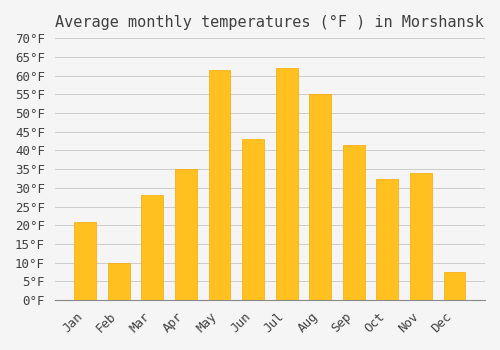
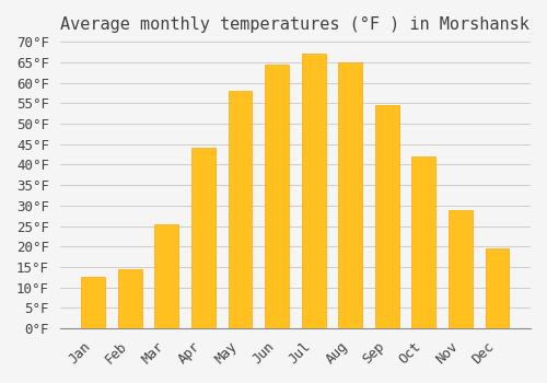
Jan: 21.0°F -> 12.5°F
Feb: 10.0°F -> 14.5°F
Mar: 28.0°F -> 25.5°F
Apr: 35.0°F -> 44.0°F
May: 61.5°F -> 58.0°F
Jun: 43.0°F -> 64.5°F
Jul: 62.0°F -> 67.0°F
Aug: 55.0°F -> 65.0°F
Sep: 41.5°F -> 54.5°F
Oct: 32.5°F -> 42.0°F
Nov: 34.0°F -> 29.0°F
Dec: 7.5°F -> 19.5°F
